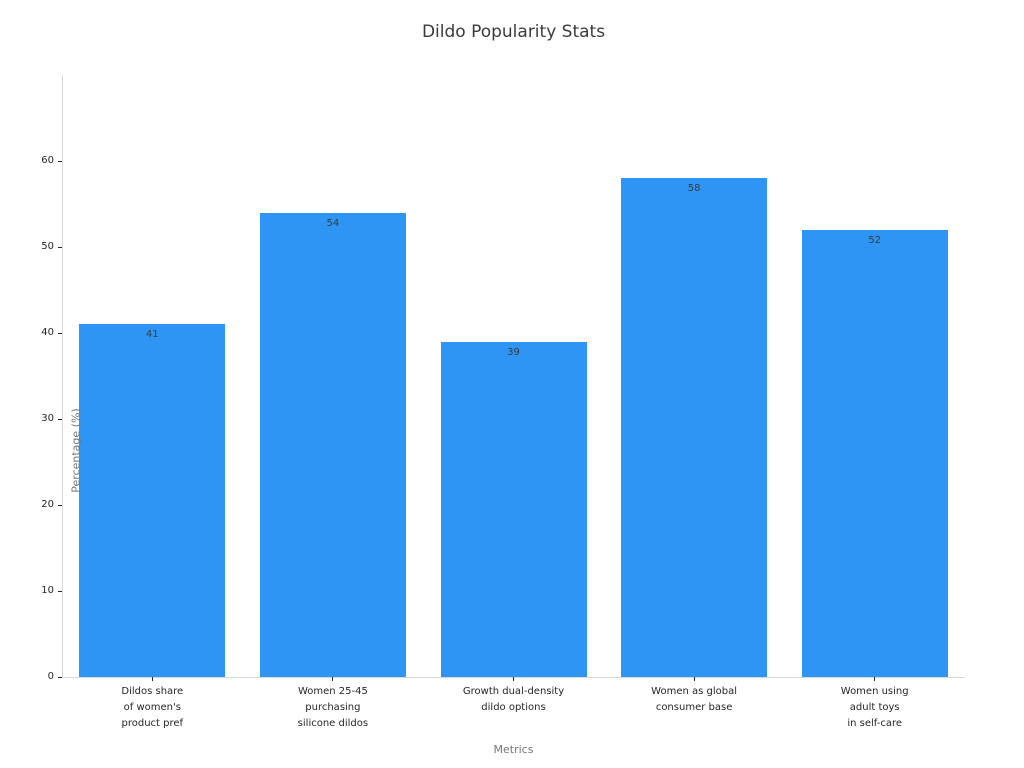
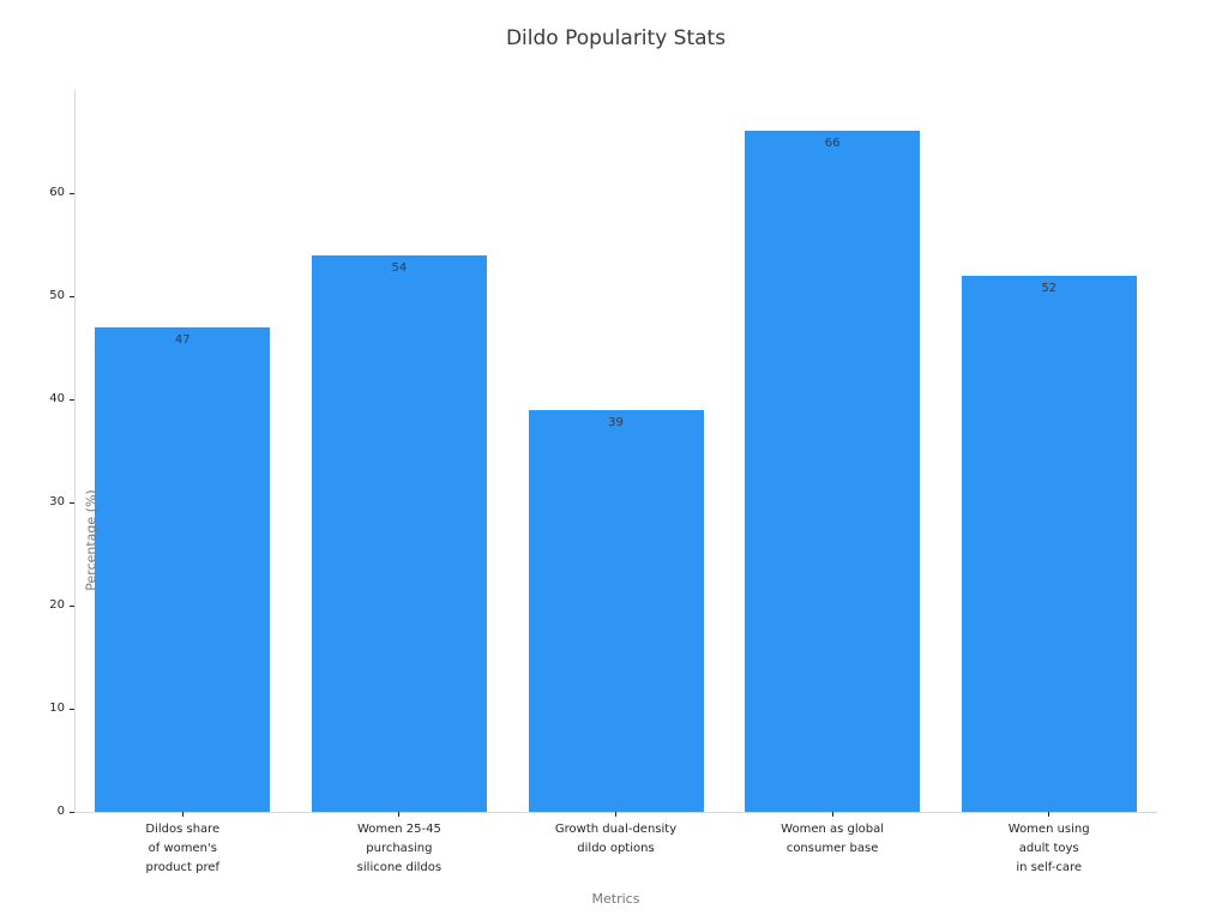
Dildos share of women's product pref: 41 -> 47
Women as global consumer base: 58 -> 66
